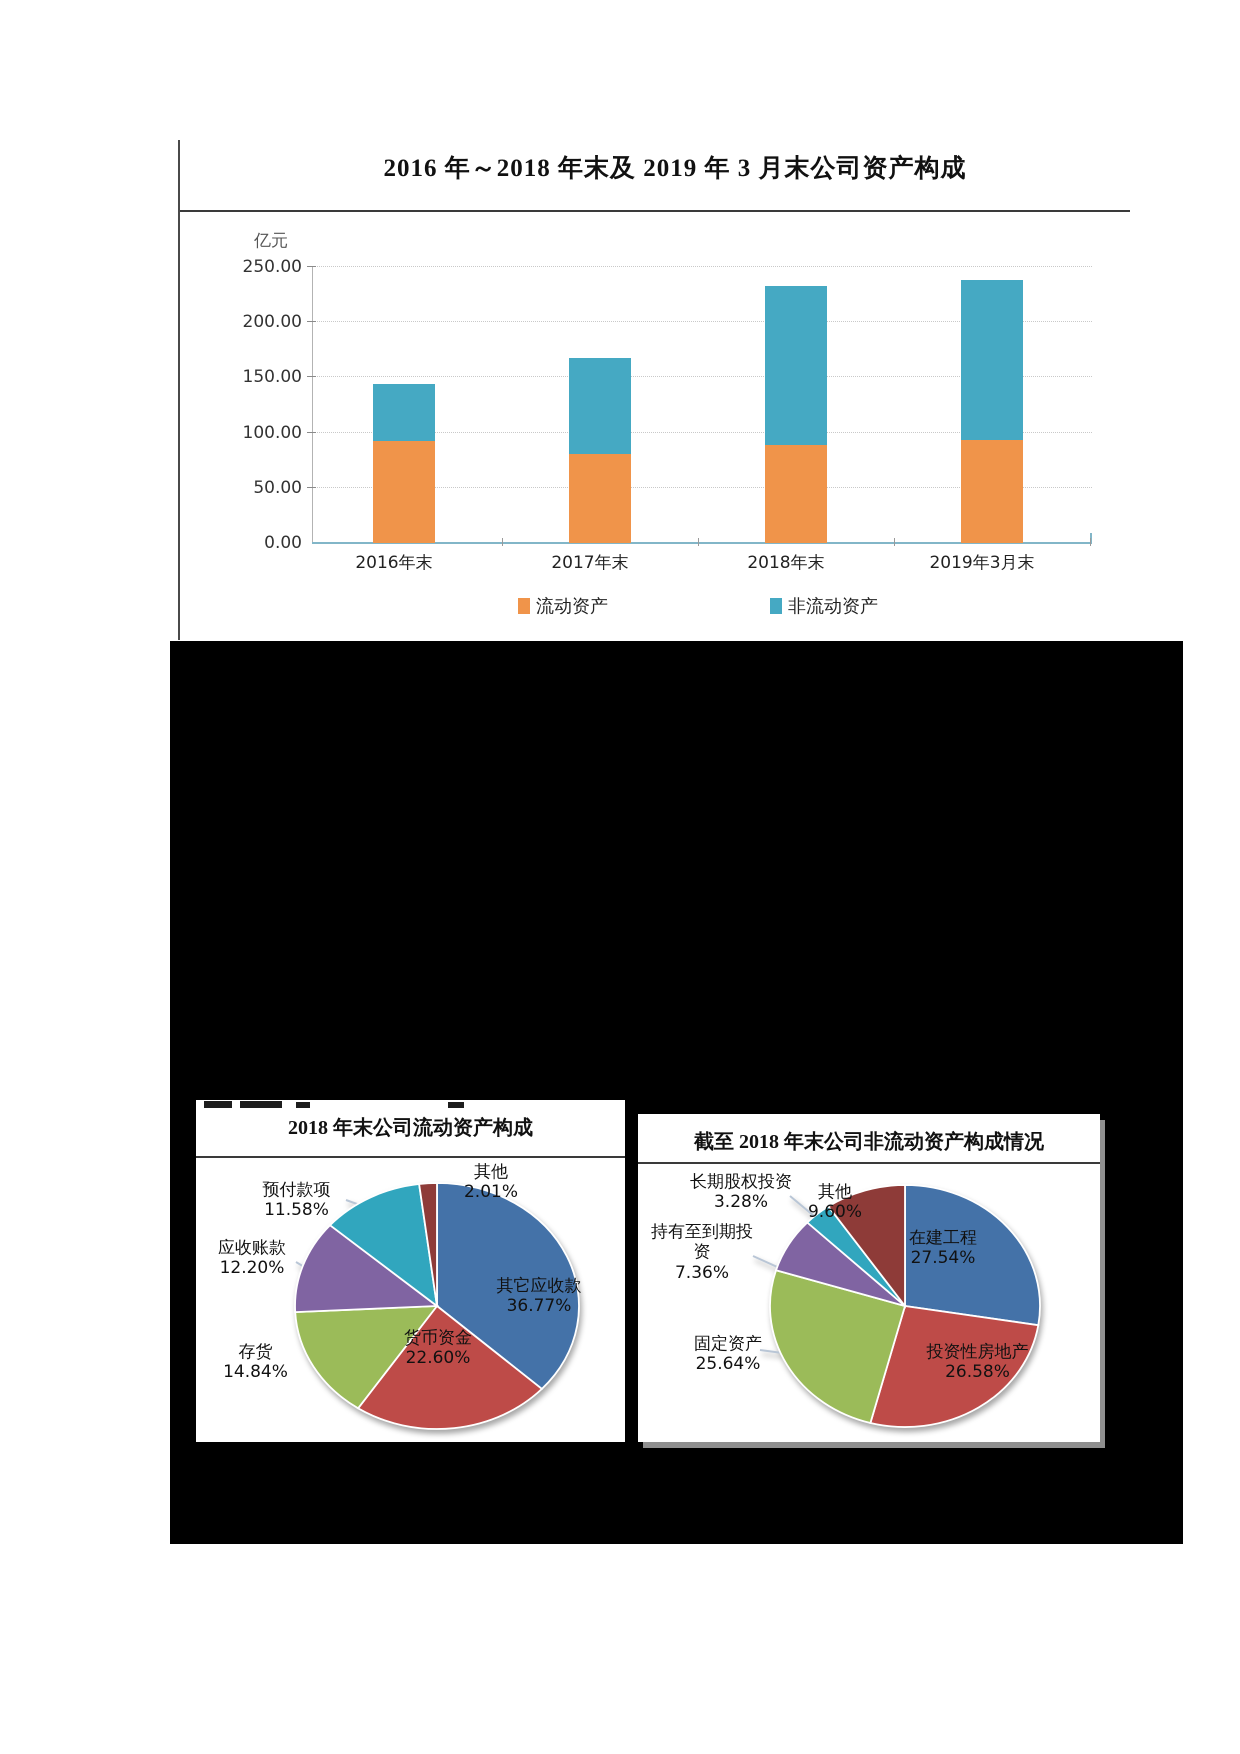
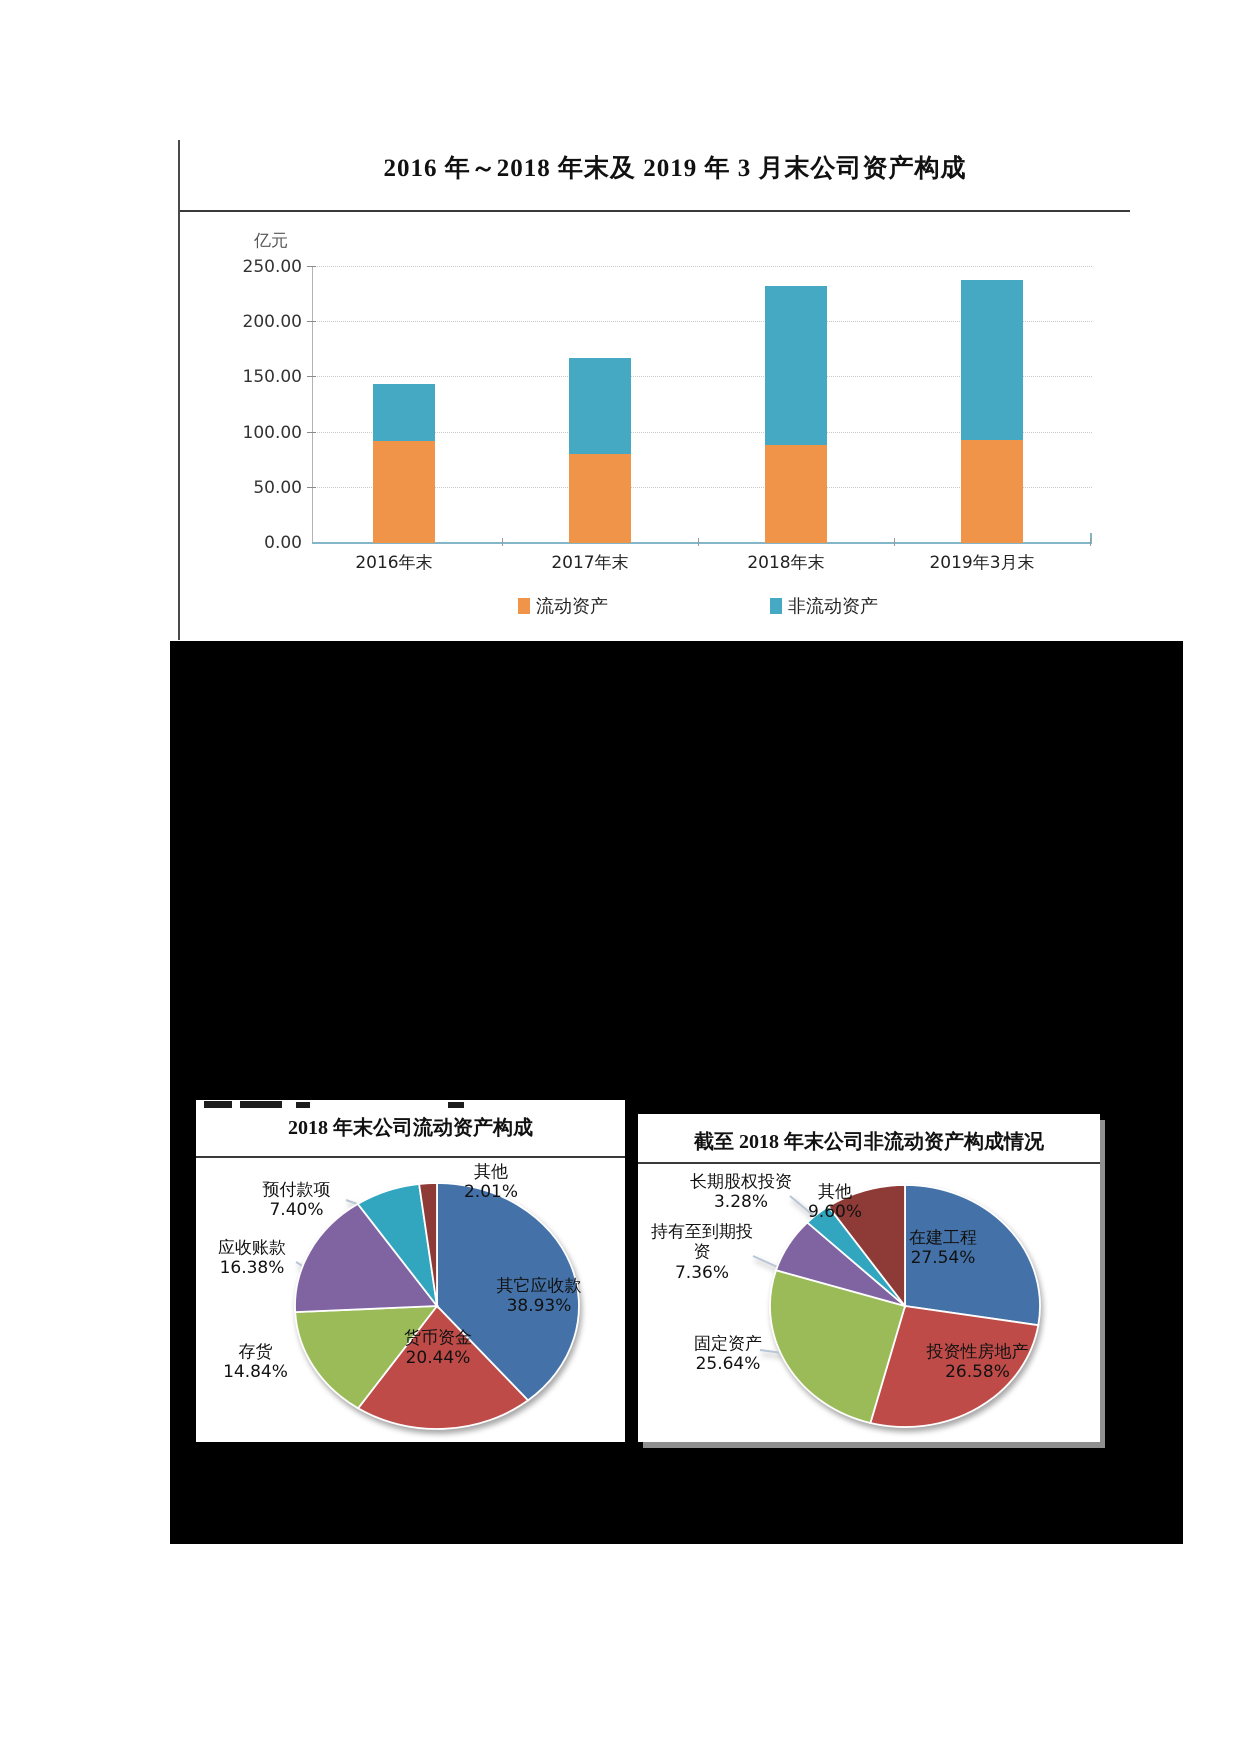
2018 年末公司流动资产构成/其它应收款: 36.77% -> 38.93%
2018 年末公司流动资产构成/货币资金: 22.60% -> 20.44%
2018 年末公司流动资产构成/应收账款: 12.20% -> 16.38%
2018 年末公司流动资产构成/预付款项: 11.58% -> 7.40%
